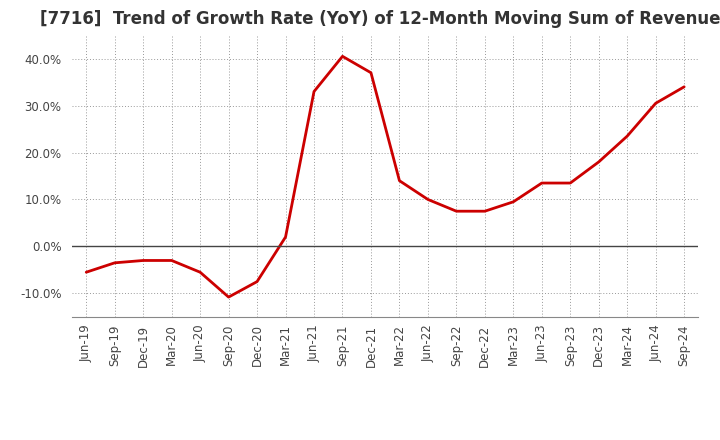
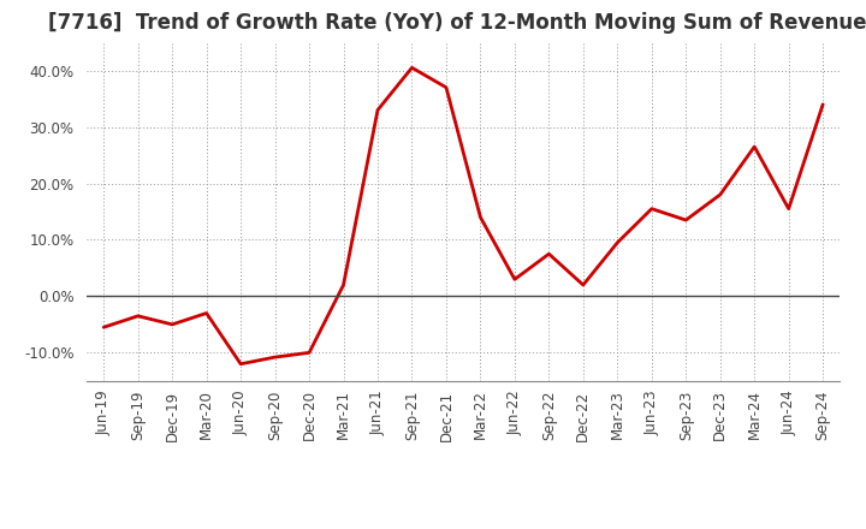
Dec-19: -3.0% -> -5.0%
Jun-20: -5.5% -> -12.0%
Dec-20: -7.5% -> -10.0%
Jun-22: 10.0% -> 3.0%
Dec-22: 7.5% -> 2.0%
Jun-23: 13.5% -> 15.5%
Mar-24: 23.5% -> 26.5%
Jun-24: 30.5% -> 15.5%
